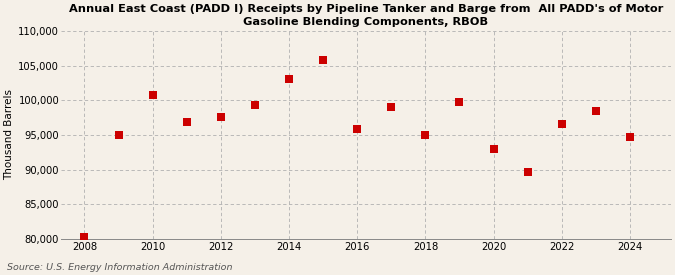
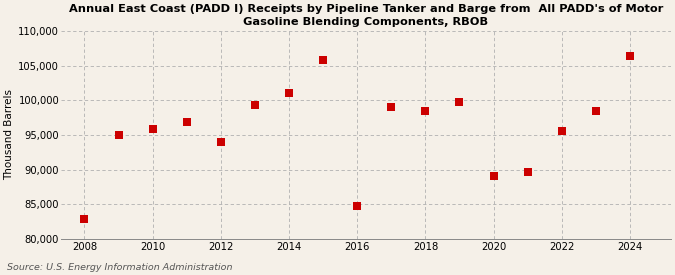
2008: 80,200 -> 82,800
2010: 100,700 -> 95,800
2012: 97,600 -> 94,000
2014: 103,000 -> 101,000
2016: 95,800 -> 84,800
2018: 95,000 -> 98,400
2020: 93,000 -> 89,000
2022: 96,500 -> 95,600
2024: 94,700 -> 106,400
